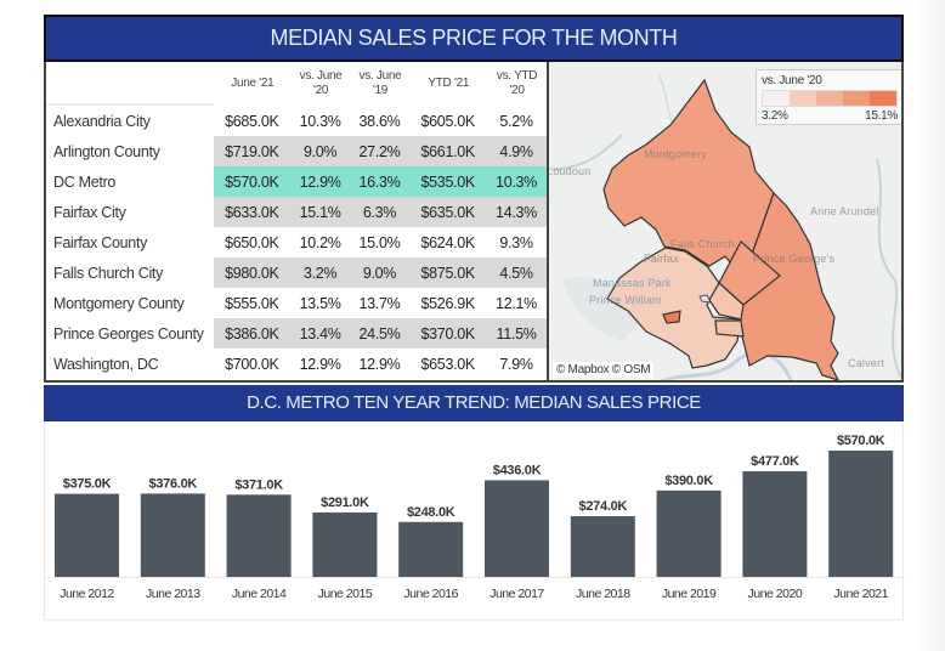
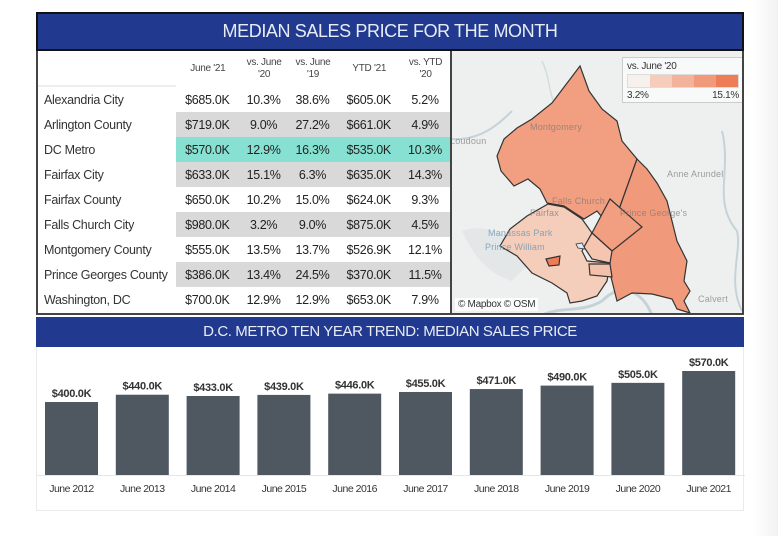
June 2012: $375.0K -> $400.0K
June 2013: $376.0K -> $440.0K
June 2014: $371.0K -> $433.0K
June 2015: $291.0K -> $439.0K
June 2016: $248.0K -> $446.0K
June 2017: $436.0K -> $455.0K
June 2018: $274.0K -> $471.0K
June 2019: $390.0K -> $490.0K
June 2020: $477.0K -> $505.0K
